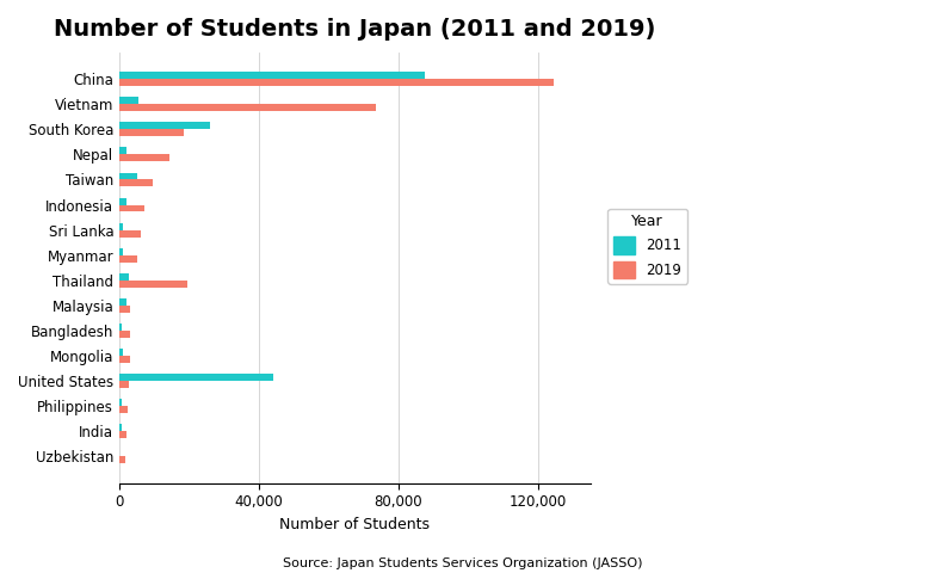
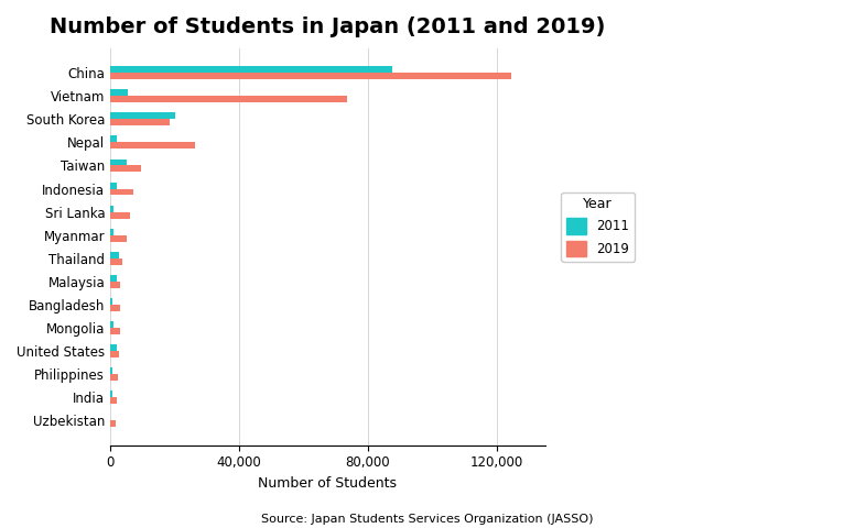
2011/South Korea: 26,000 -> 20,200
2019/Nepal: 14,500 -> 26,300
2019/Thailand: 19,500 -> 3,800
2011/United States: 44,000 -> 2,000
